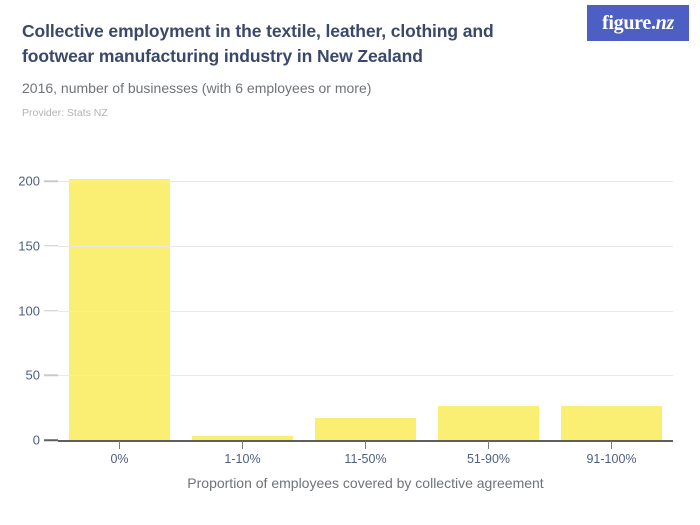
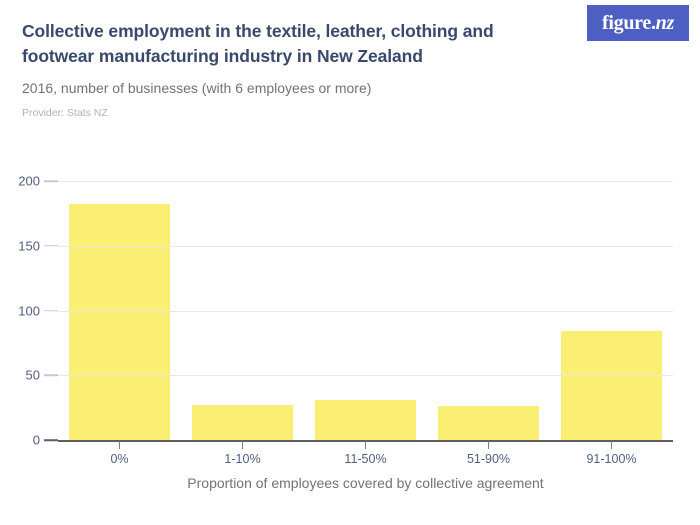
0%: 202 -> 182
1-10%: 3 -> 27
11-50%: 17 -> 31
91-100%: 26 -> 84
